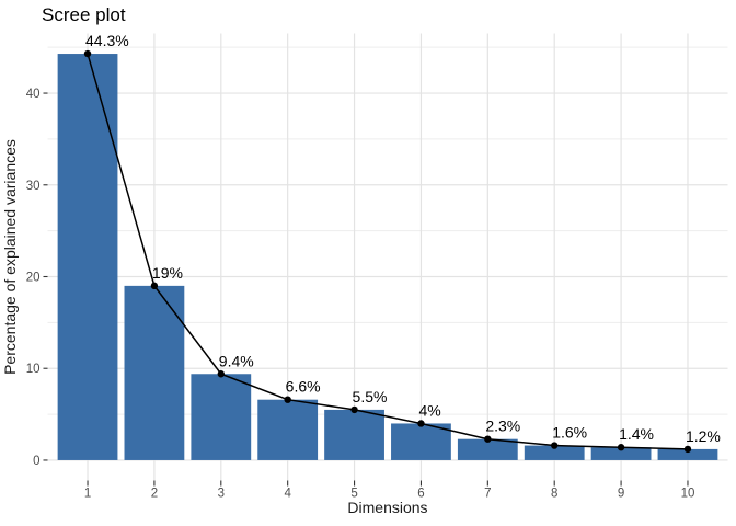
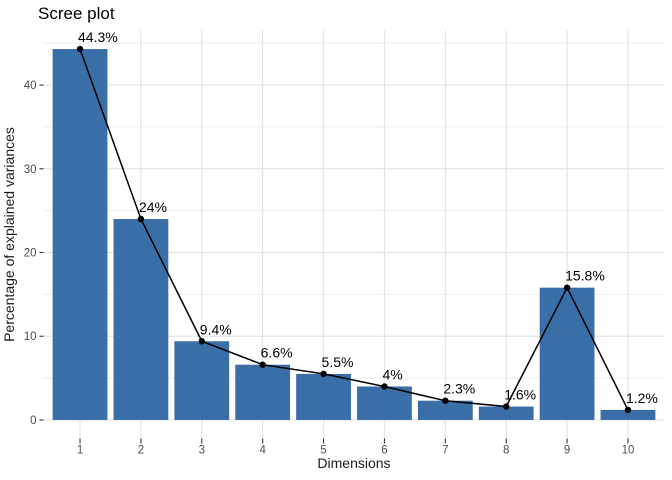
2: 19% -> 24%
9: 1.4% -> 15.8%
